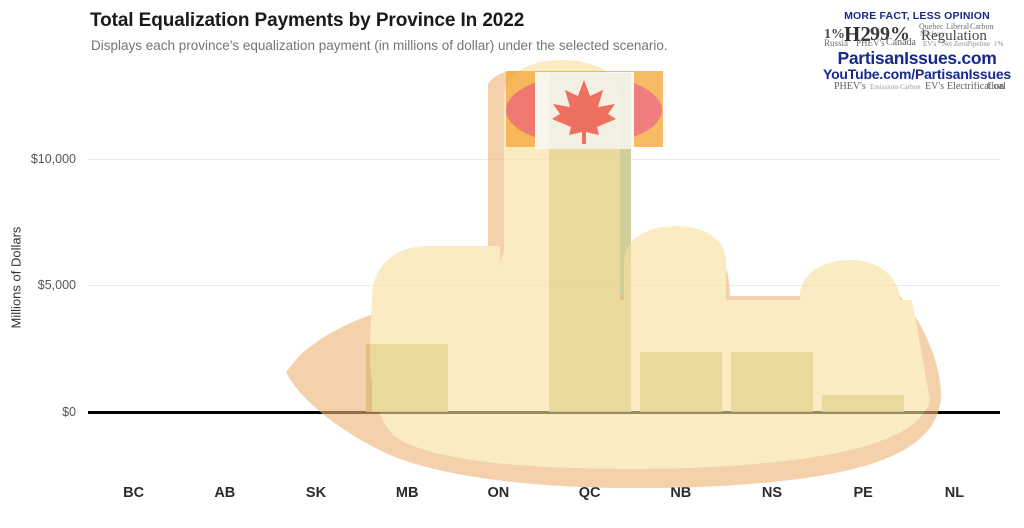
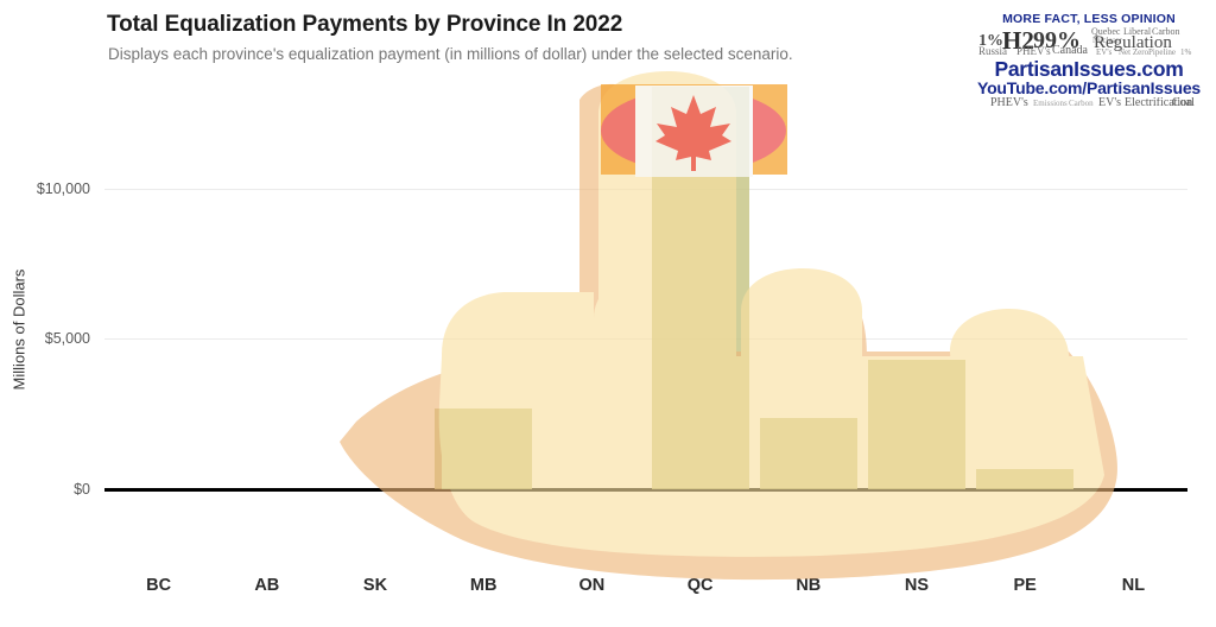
NS: $2400 -> $4300
